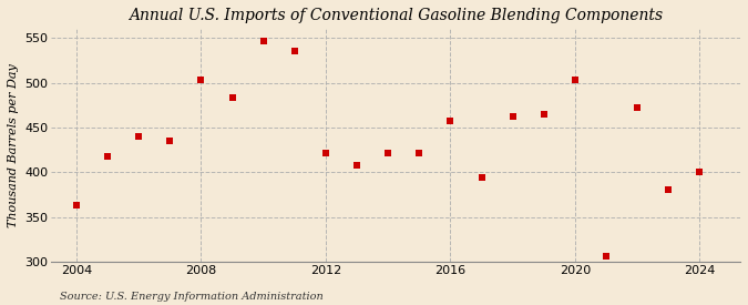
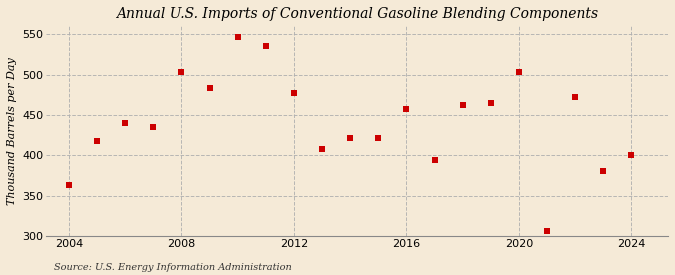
2012: 422 -> 477
